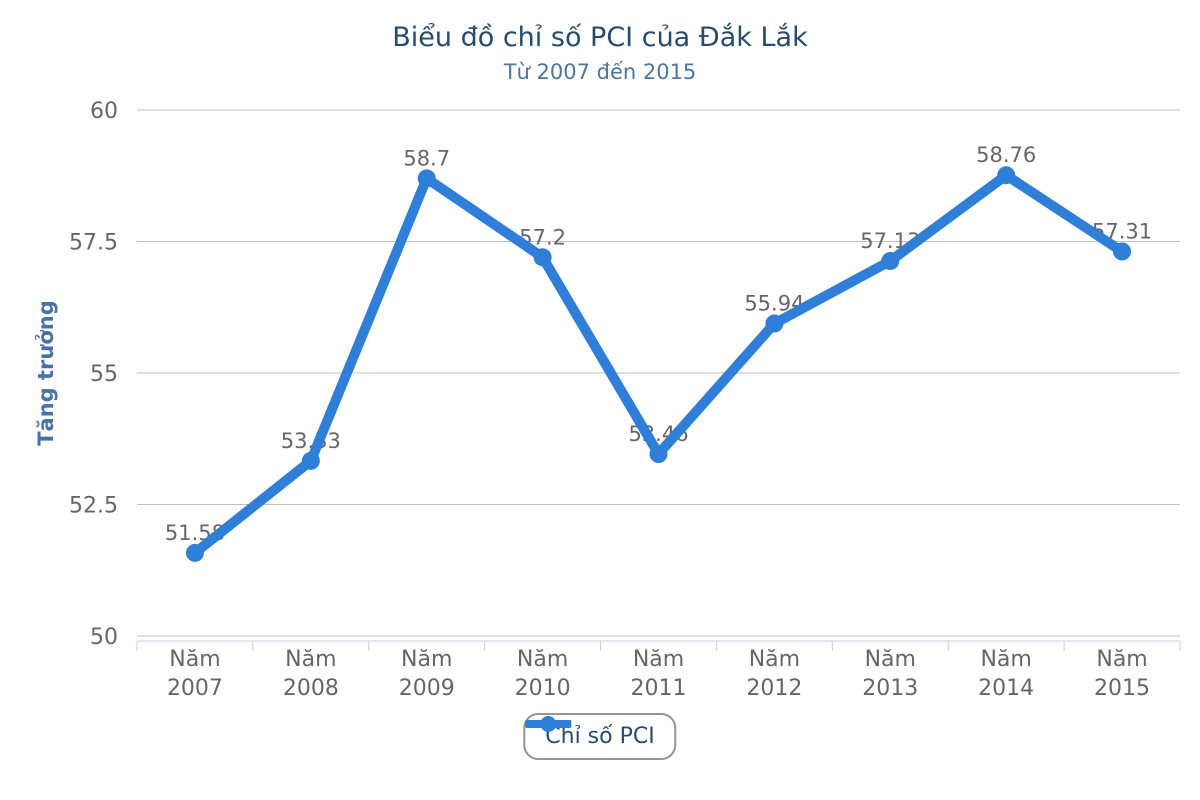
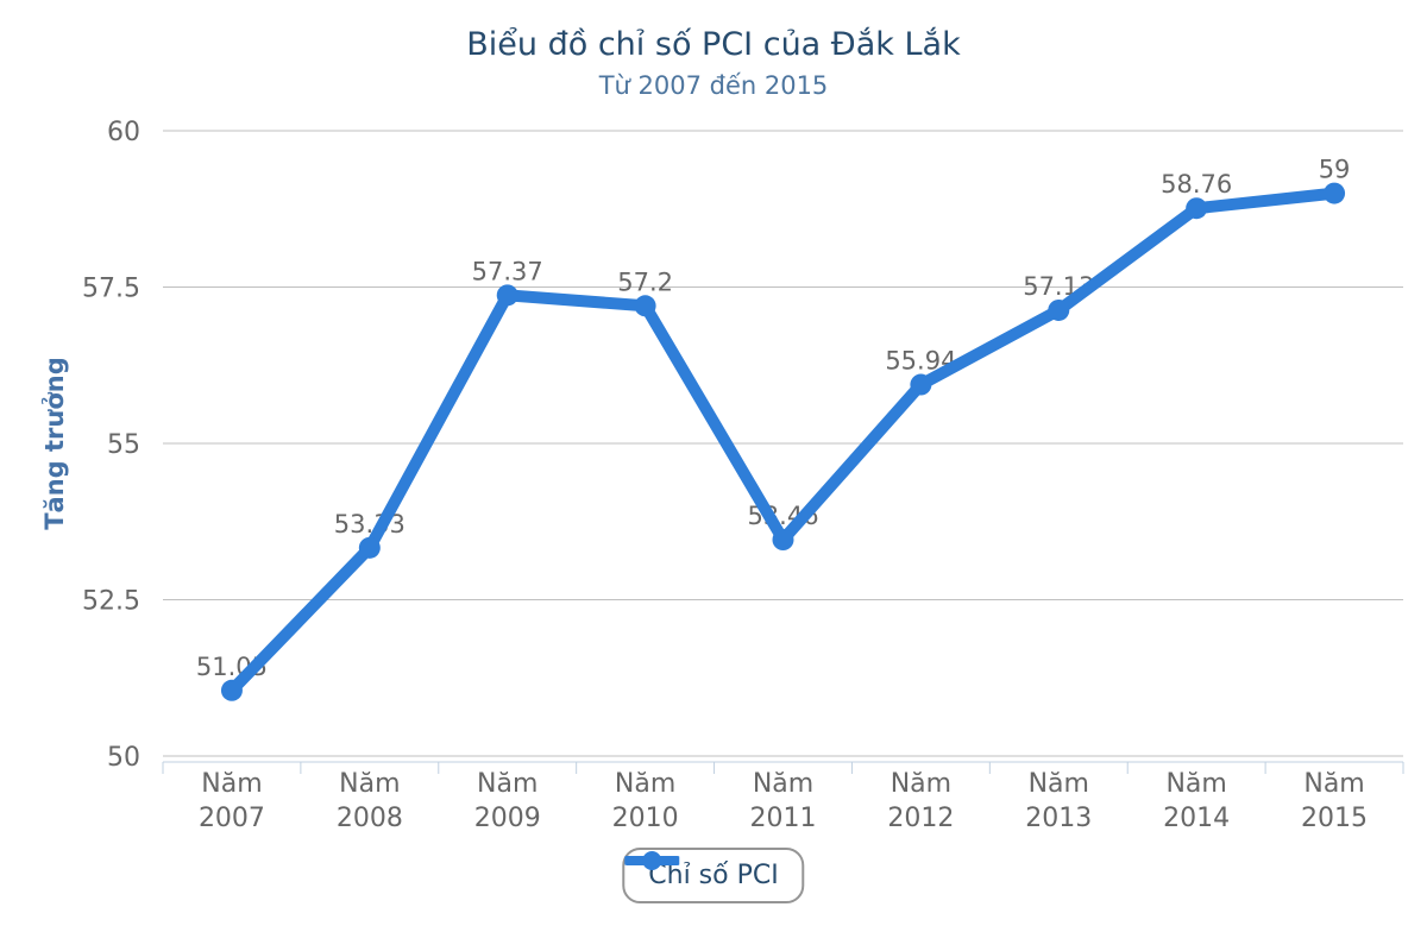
Năm 2007: 51.58 -> 51.05
Năm 2009: 58.7 -> 57.37
Năm 2015: 57.31 -> 59
